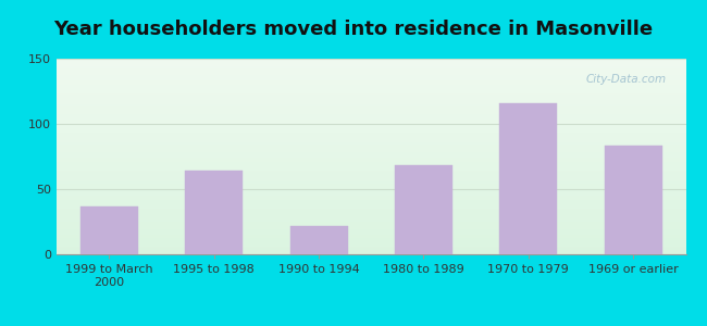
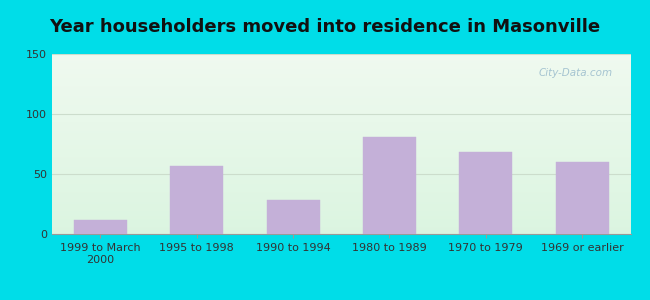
1999 to March 2000: 37 -> 12
1995 to 1998: 64 -> 57
1990 to 1994: 22 -> 28
1980 to 1989: 68 -> 81
1970 to 1979: 116 -> 68
1969 or earlier: 83 -> 60
